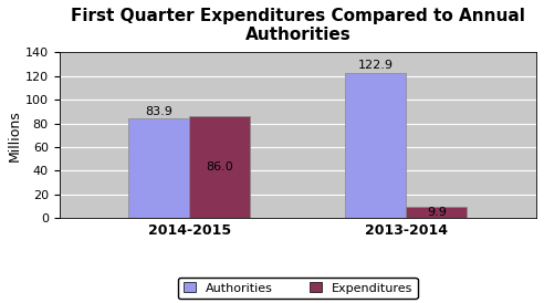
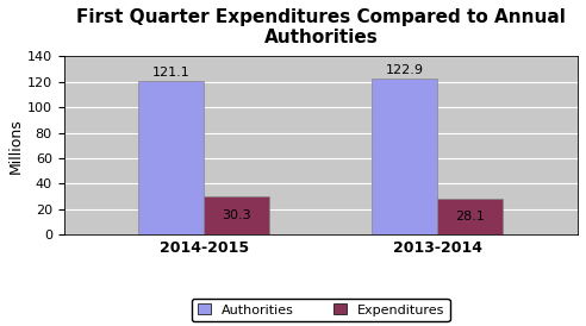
Authorities/2014-2015: 83.9 -> 121.1
Expenditures/2014-2015: 86.0 -> 30.3
Expenditures/2013-2014: 9.9 -> 28.1
